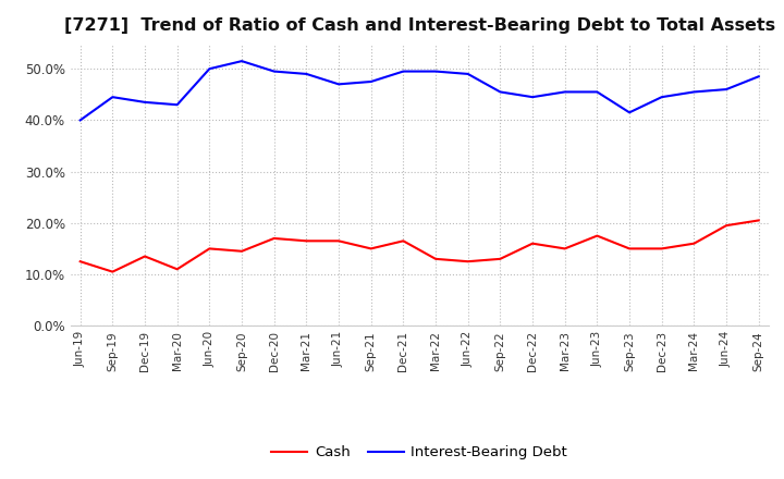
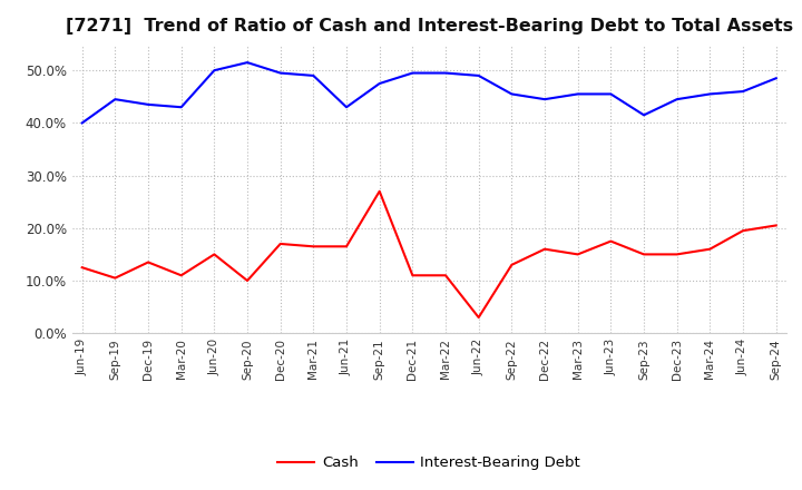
Cash/Sep-20: 14.5% -> 10.0%
Interest-Bearing Debt/Jun-21: 47.0% -> 43.0%
Cash/Sep-21: 15.0% -> 27.0%
Cash/Dec-21: 16.5% -> 11.0%
Cash/Mar-22: 13.0% -> 11.0%
Cash/Jun-22: 12.5% -> 3.0%
